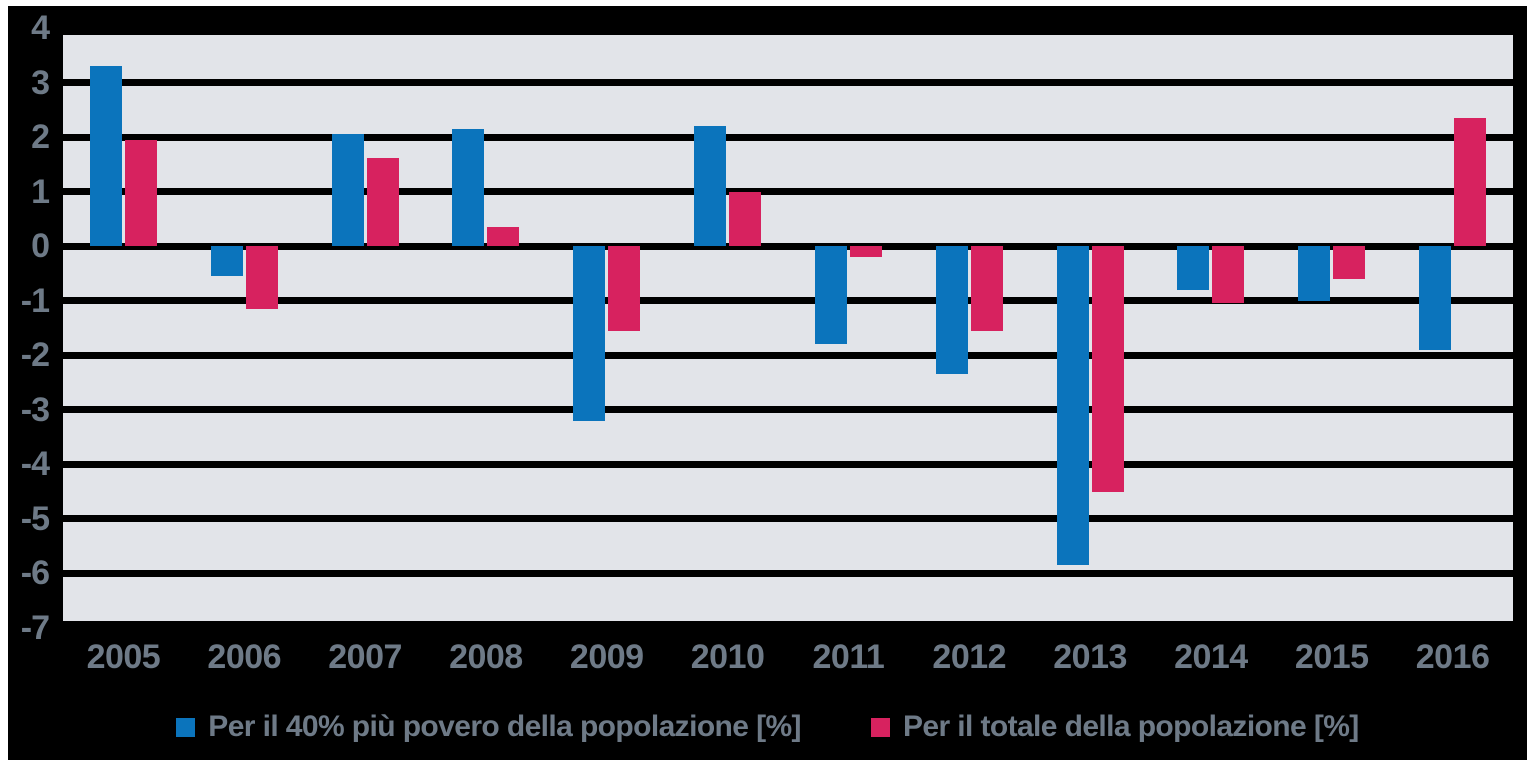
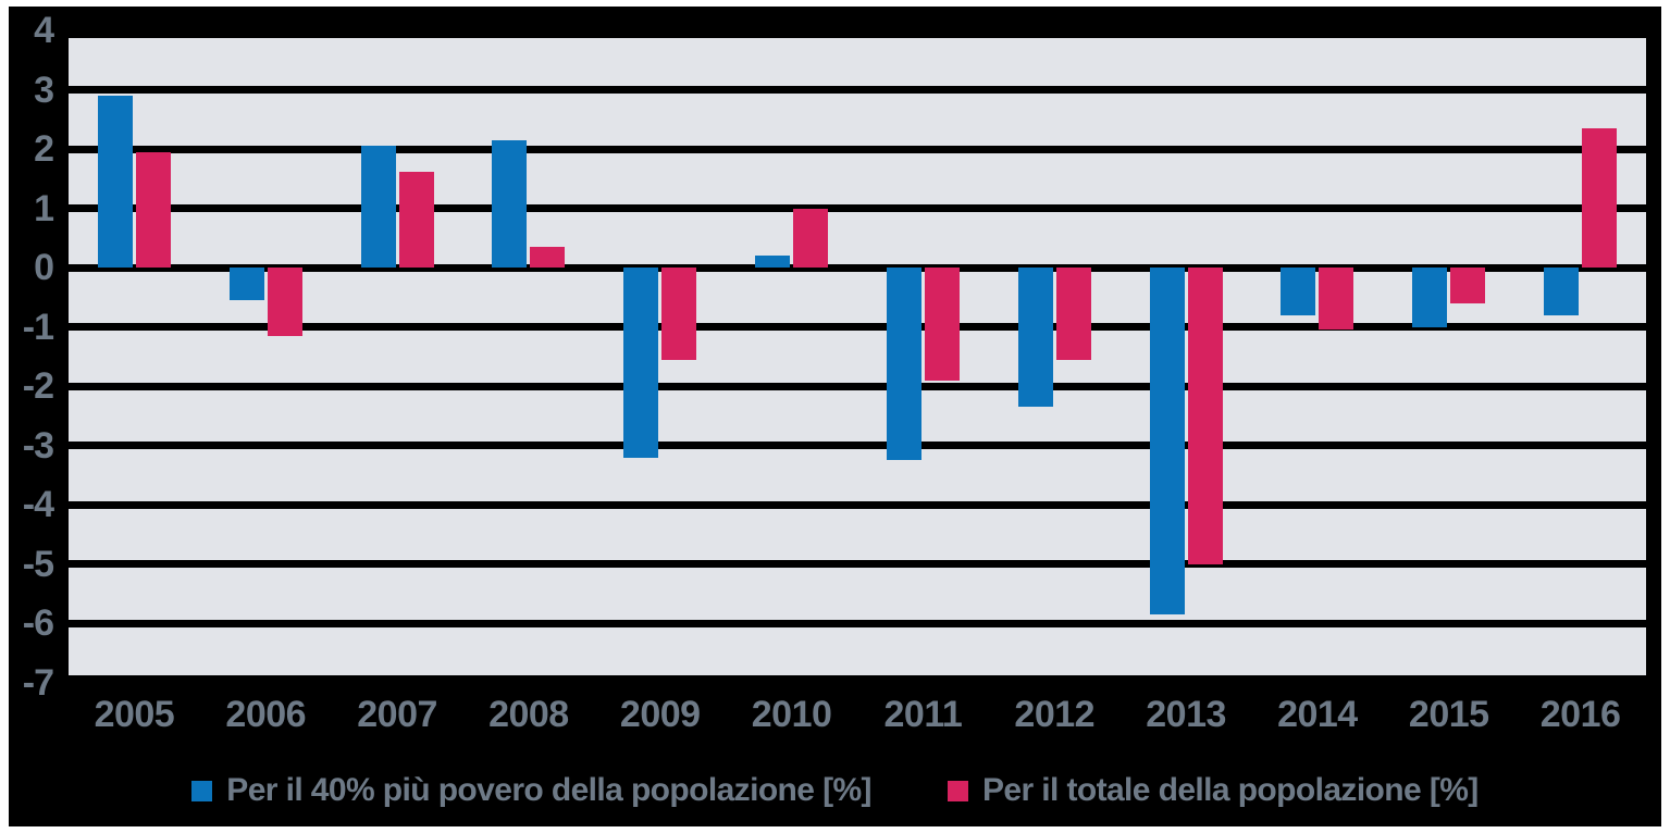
Per il 40% più povero della popolazione [%]/2005: 3.3 -> 2.9
Per il 40% più povero della popolazione [%]/2010: 2.2 -> 0.2
Per il 40% più povero della popolazione [%]/2011: -1.8 -> -3.2
Per il totale della popolazione [%]/2011: -0.2 -> -1.9
Per il totale della popolazione [%]/2013: -4.5 -> -5.0
Per il 40% più povero della popolazione [%]/2016: -1.9 -> -0.8
